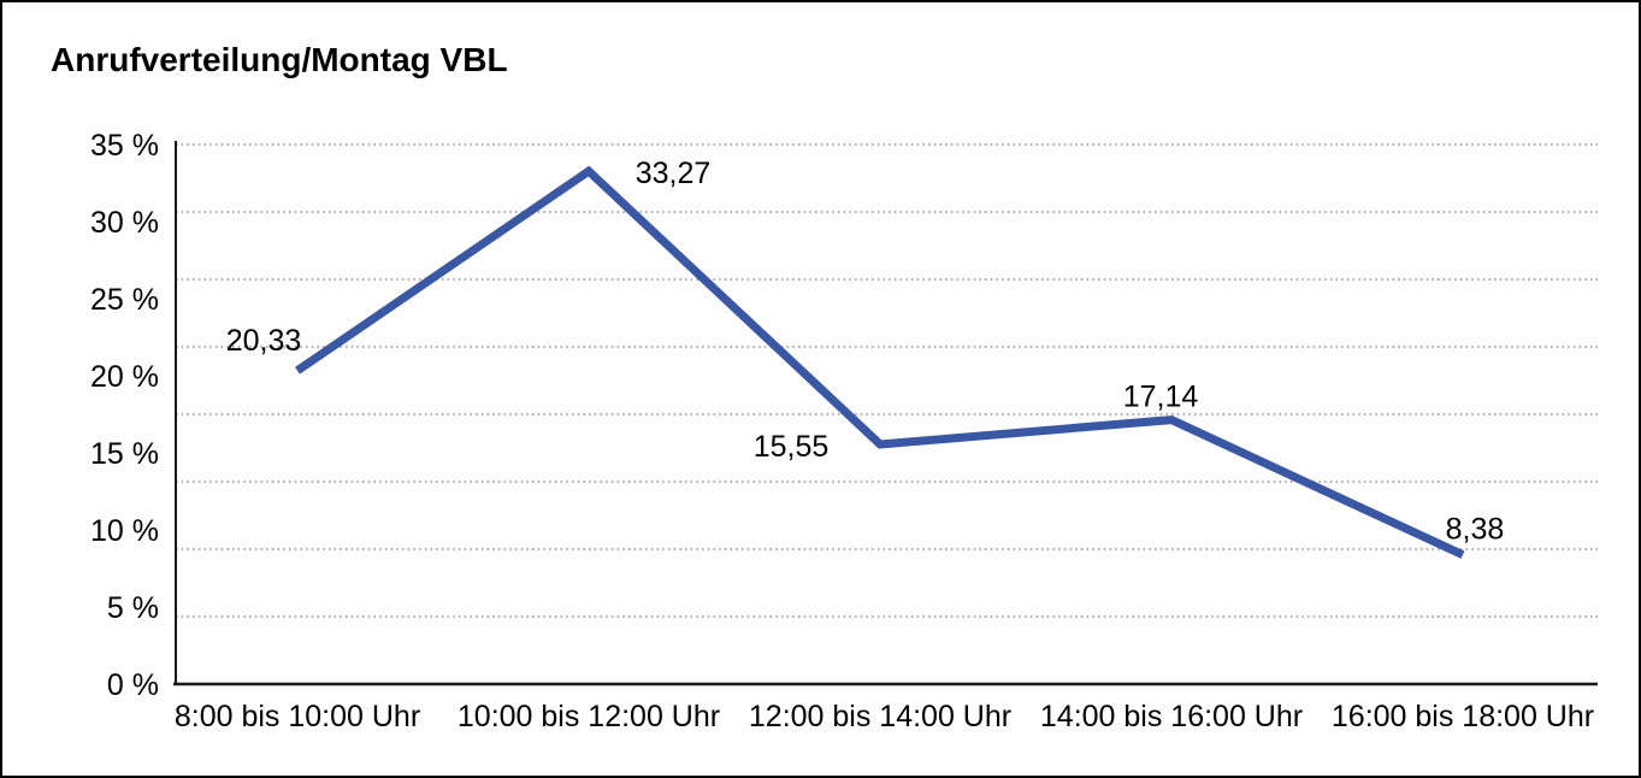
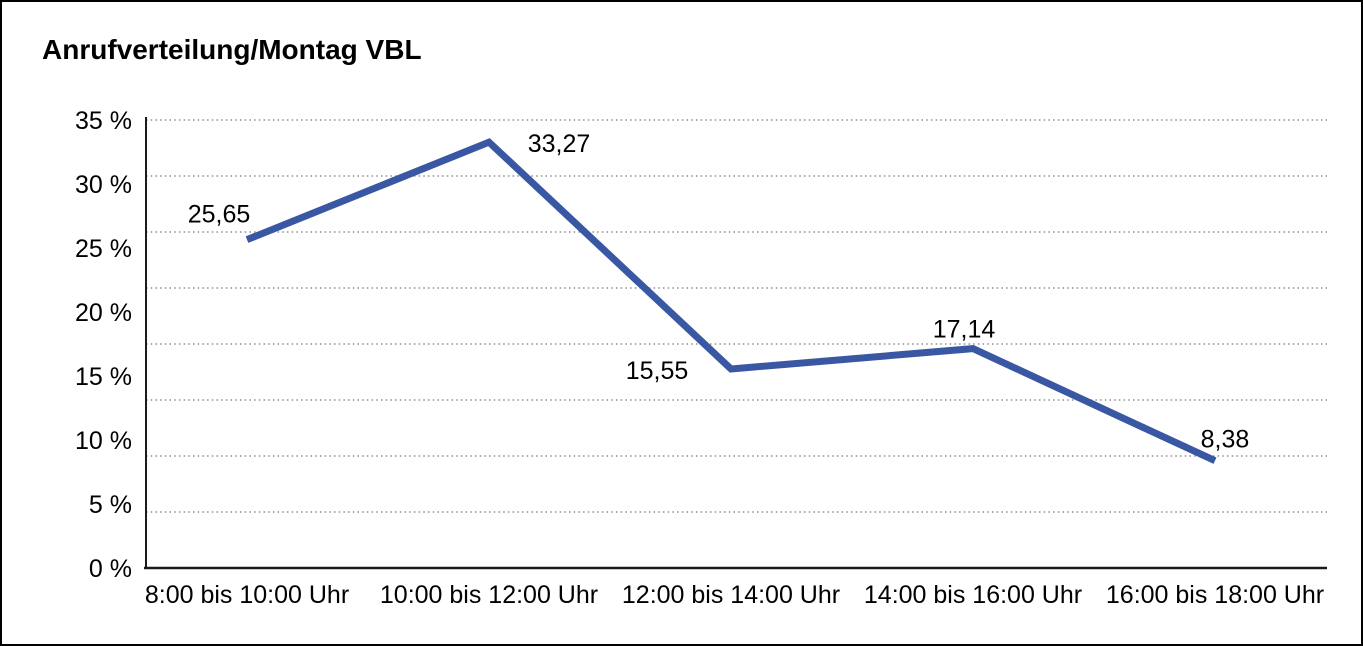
8:00 bis 10:00 Uhr: 20,33 -> 25,65
